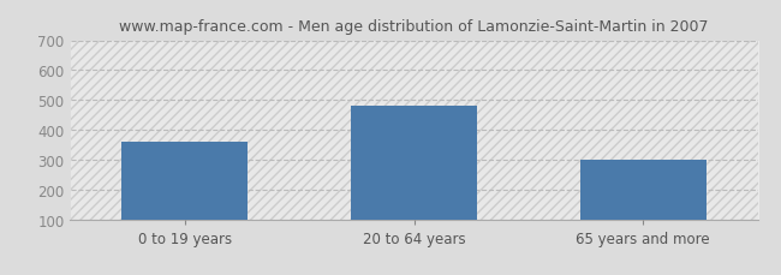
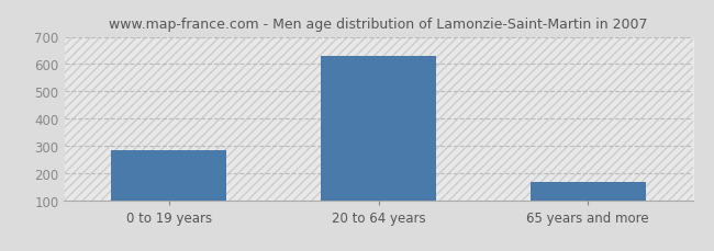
0 to 19 years: 360 -> 285
20 to 64 years: 480 -> 630
65 years and more: 300 -> 170
